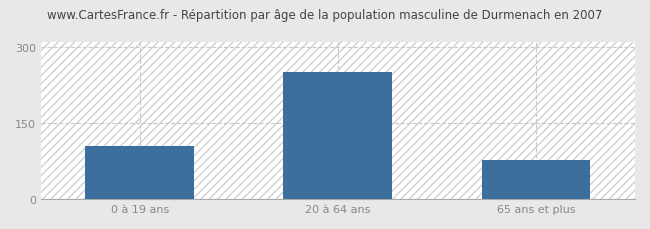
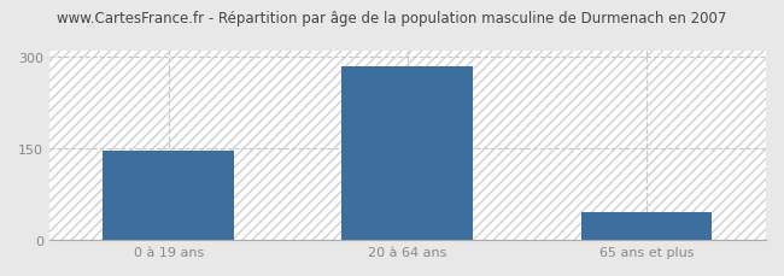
0 à 19 ans: 104 -> 146
20 à 64 ans: 250 -> 283
65 ans et plus: 78 -> 46
